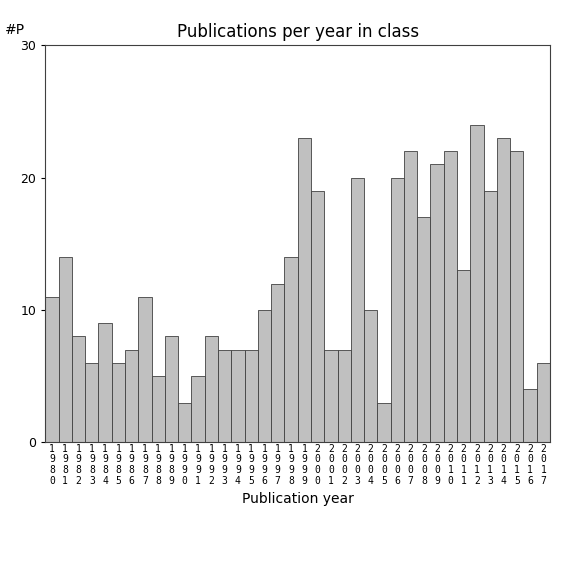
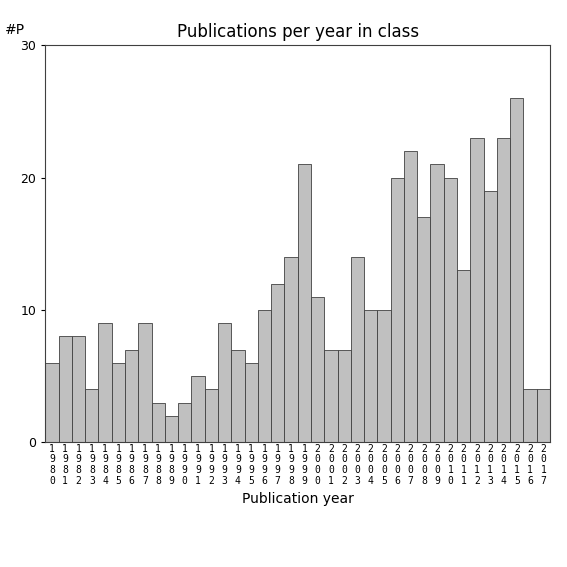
1 9 8 0: 11 -> 6
1 9 8 1: 14 -> 8
1 9 8 3: 6 -> 4
1 9 8 7: 11 -> 9
1 9 8 8: 5 -> 3
1 9 8 9: 8 -> 2
1 9 9 2: 8 -> 4
1 9 9 3: 7 -> 9
1 9 9 5: 7 -> 6
1 9 9 9: 23 -> 21
2 0 0 0: 19 -> 11
2 0 0 3: 20 -> 14
2 0 0 5: 3 -> 10
2 0 1 0: 22 -> 20
2 0 1 2: 24 -> 23
2 0 1 5: 22 -> 26
2 0 1 7: 6 -> 4
